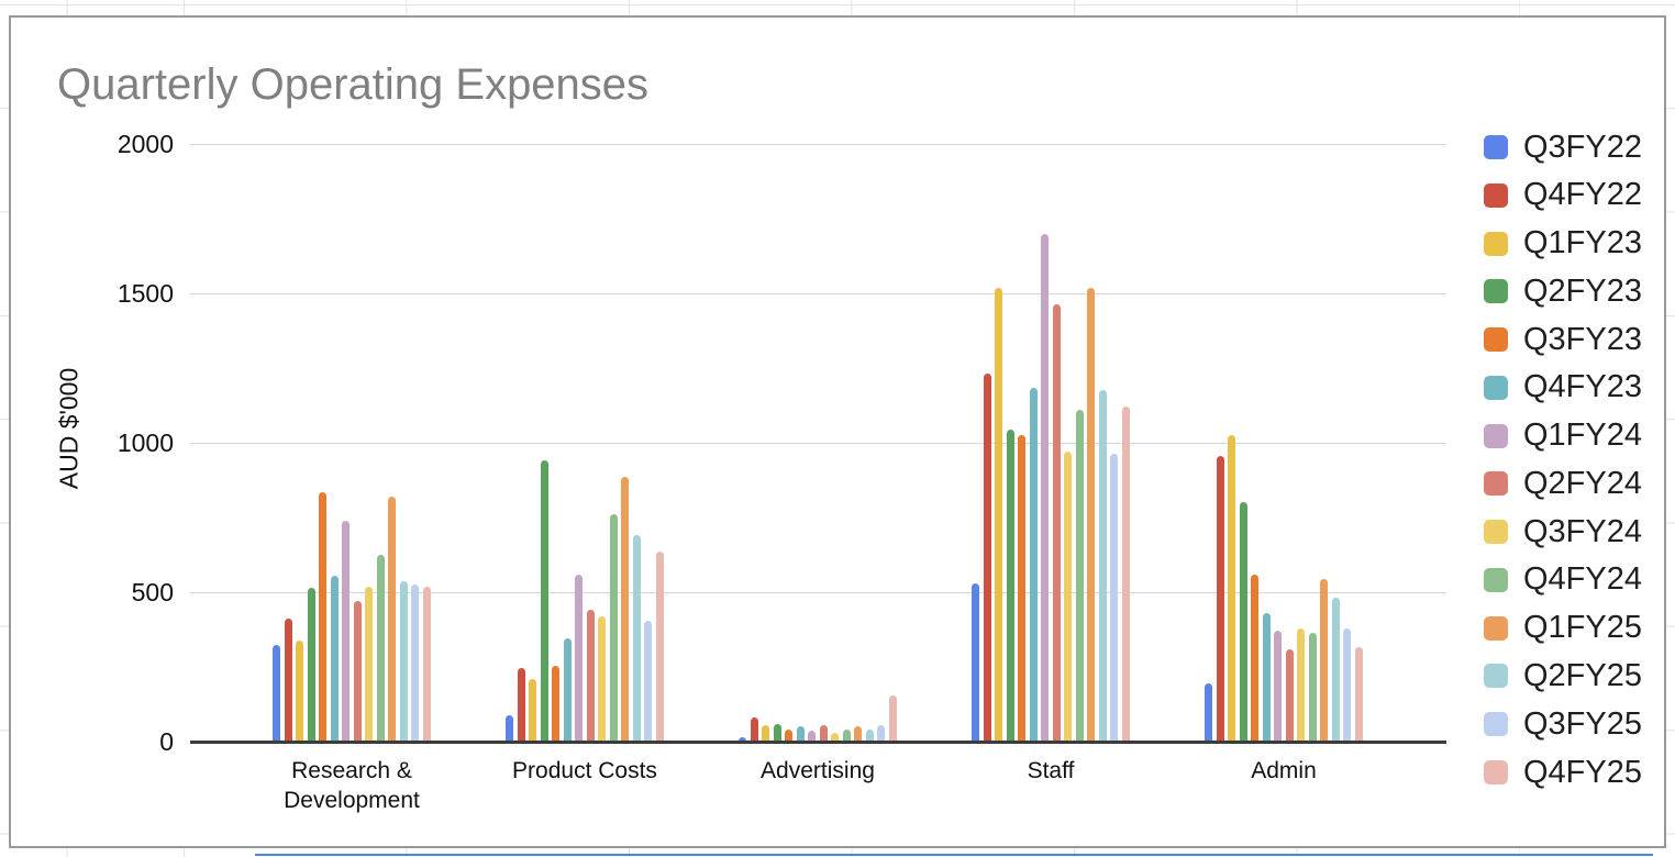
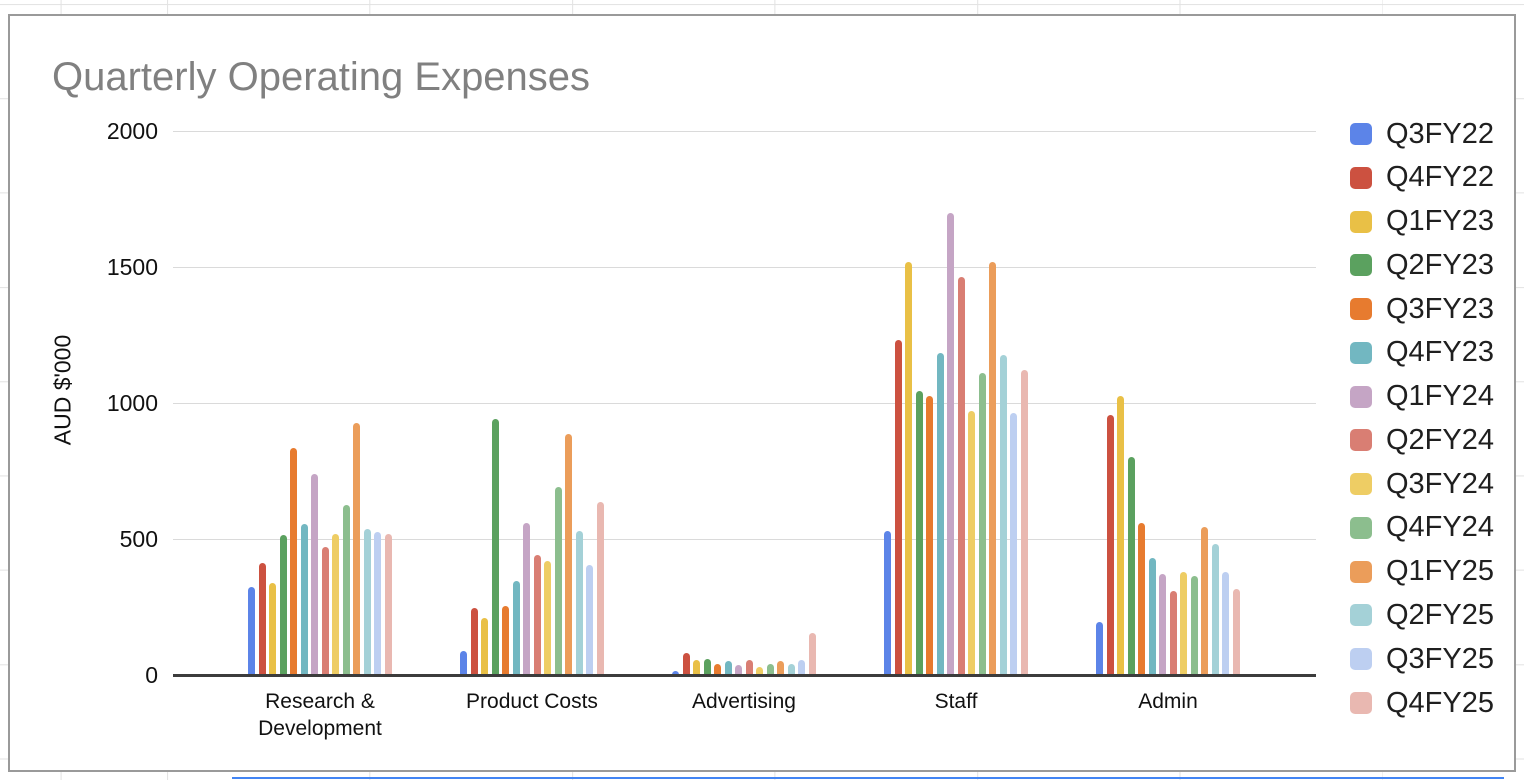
Q1FY25/Research & Development: 820 -> 920
Q4FY24/Product Costs: 760 -> 690
Q2FY25/Product Costs: 690 -> 530
